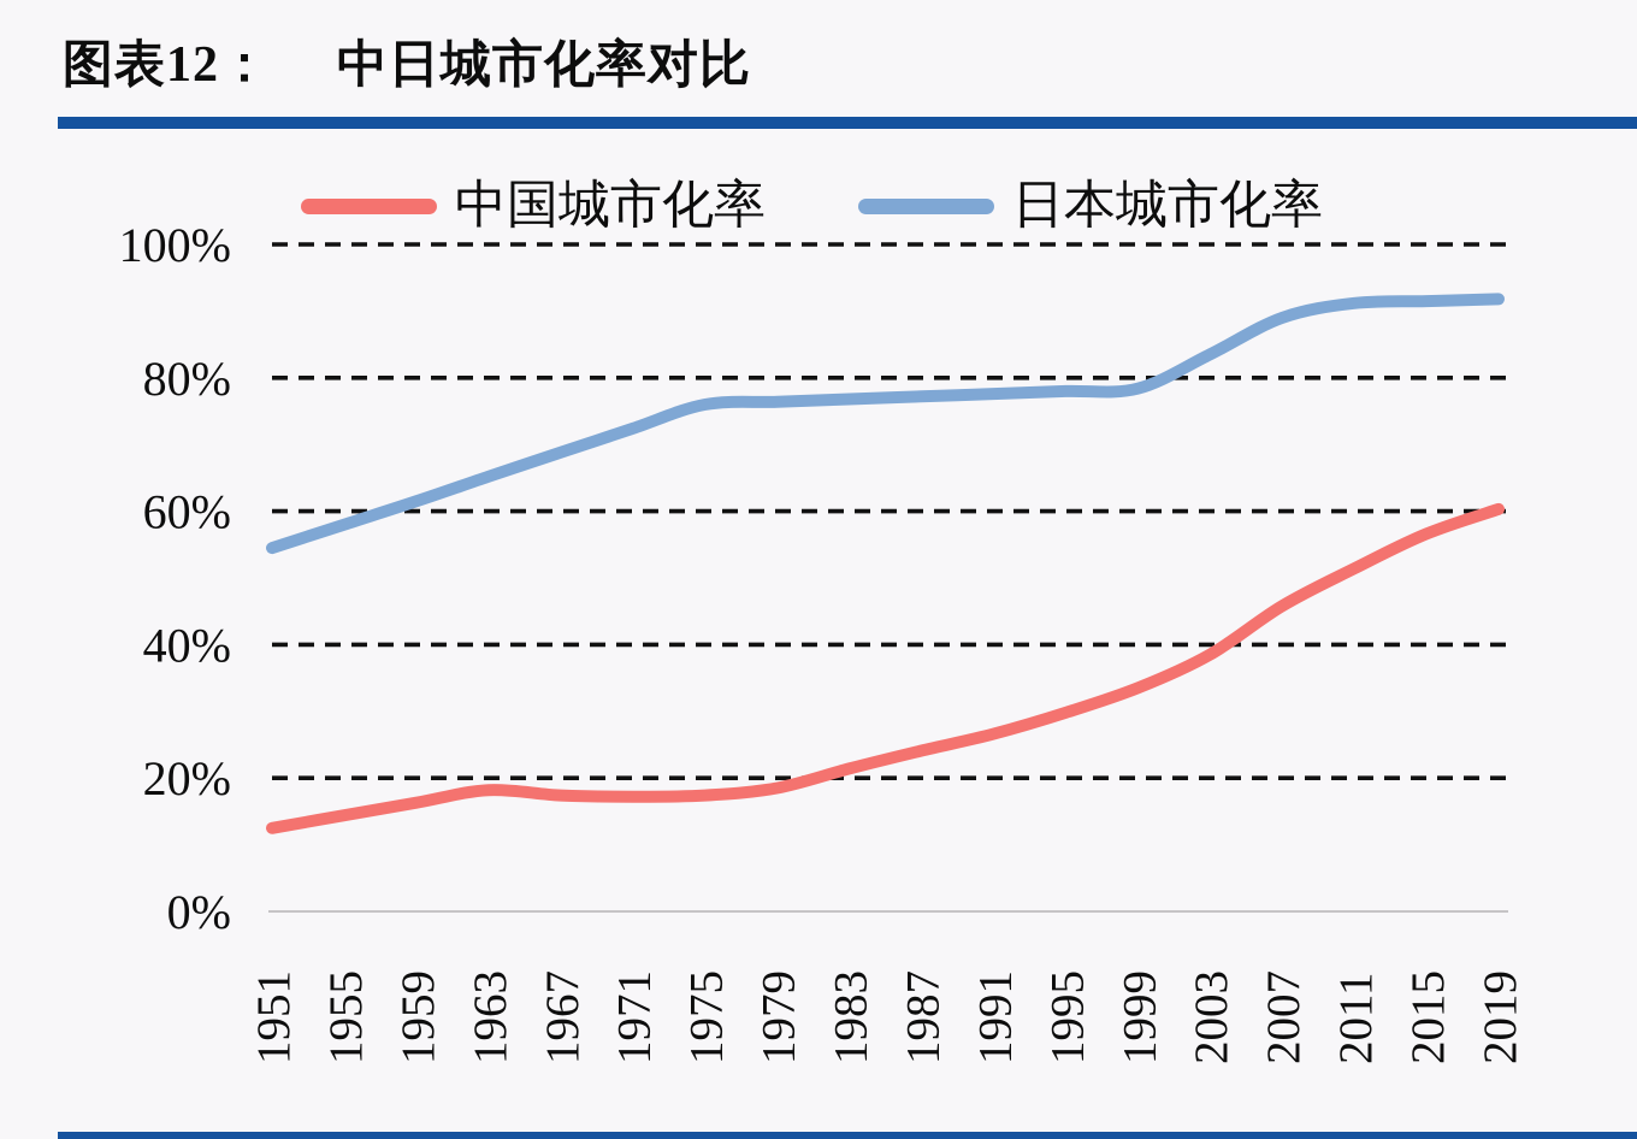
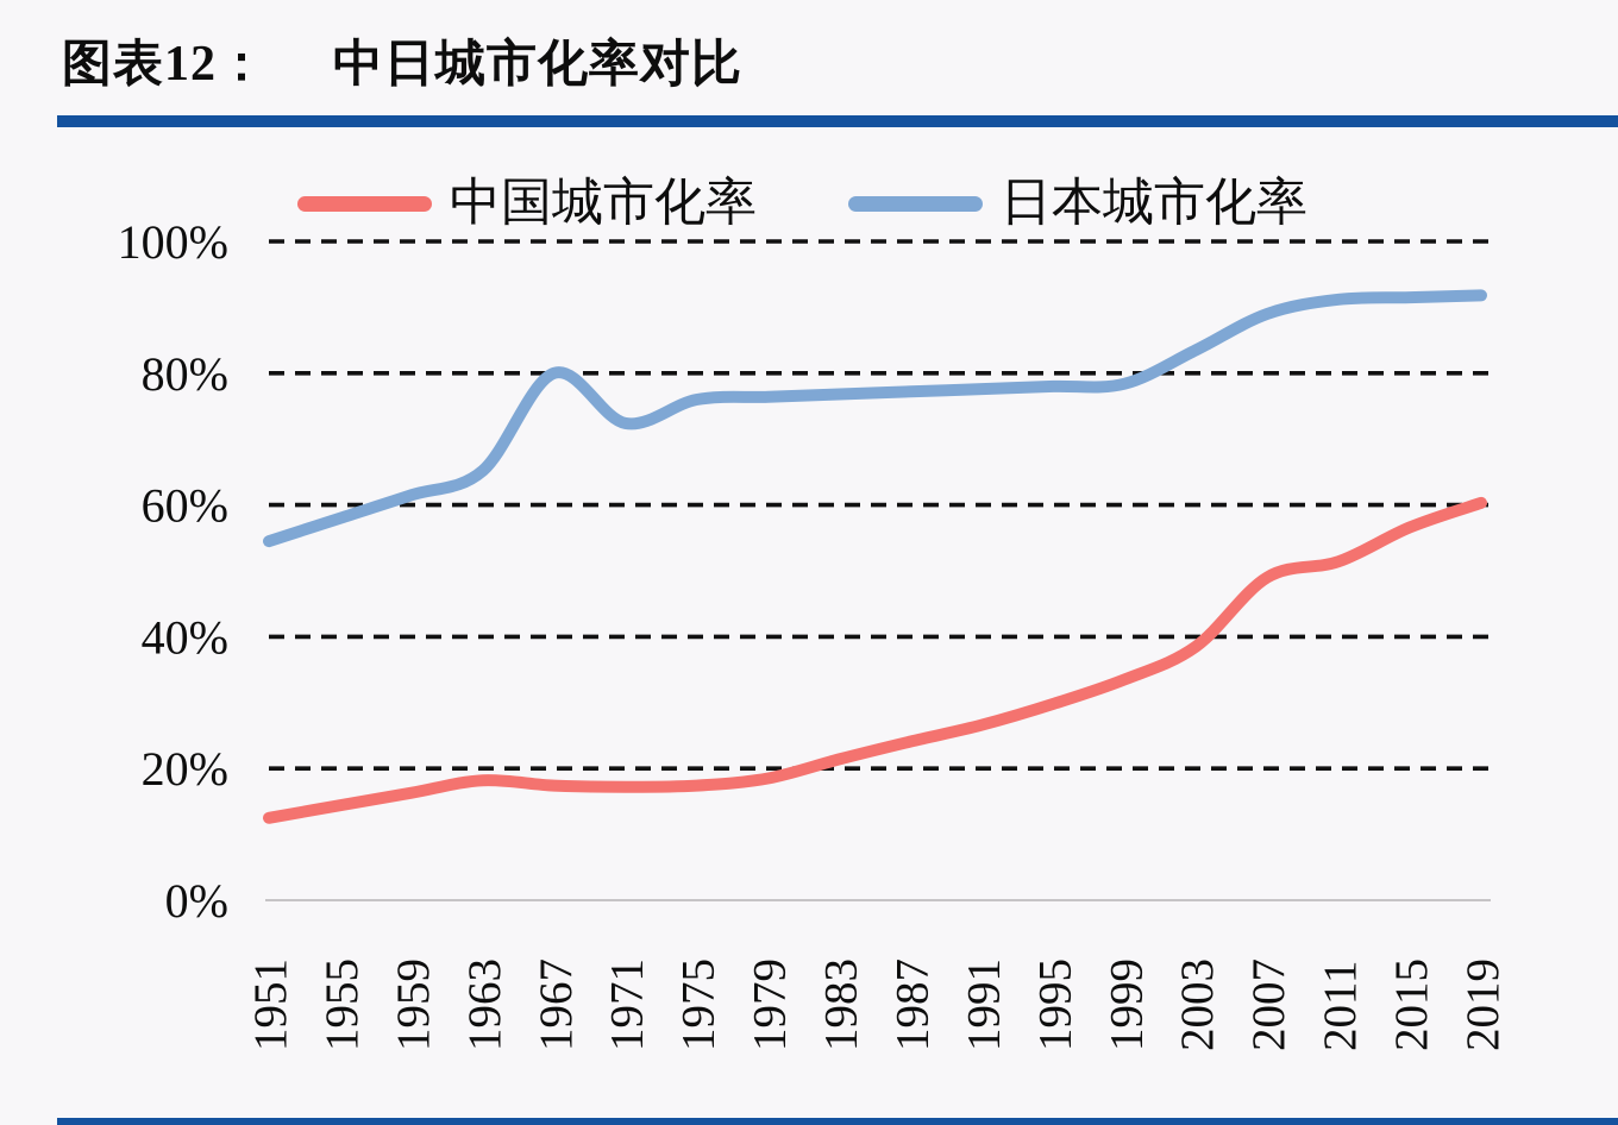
日本城市化率/1967: 69% -> 80%
中国城市化率/2007: 46% -> 49%
